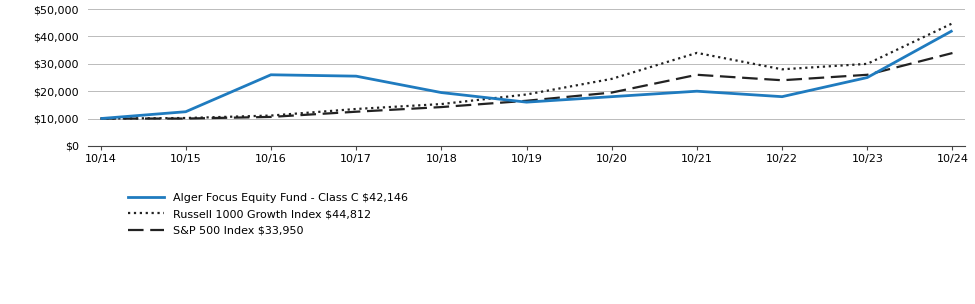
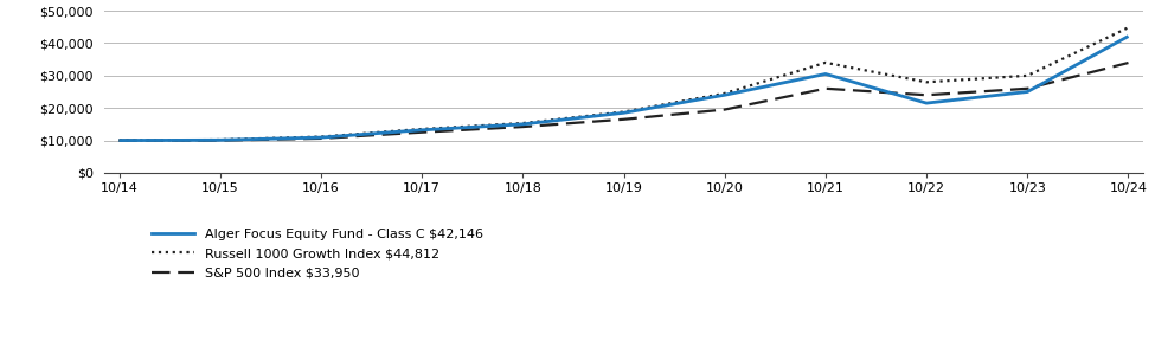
Alger Focus Equity Fund - Class C $42,146/10/15: $12,500 -> $10,100
Alger Focus Equity Fund - Class C $42,146/10/16: $26,000 -> $10,900
Alger Focus Equity Fund - Class C $42,146/10/17: $25,500 -> $13,200
Alger Focus Equity Fund - Class C $42,146/10/18: $19,500 -> $15,000
Alger Focus Equity Fund - Class C $42,146/10/19: $16,000 -> $18,500
Alger Focus Equity Fund - Class C $42,146/10/20: $18,000 -> $24,000
Alger Focus Equity Fund - Class C $42,146/10/21: $20,000 -> $30,500
Alger Focus Equity Fund - Class C $42,146/10/22: $18,000 -> $21,500
